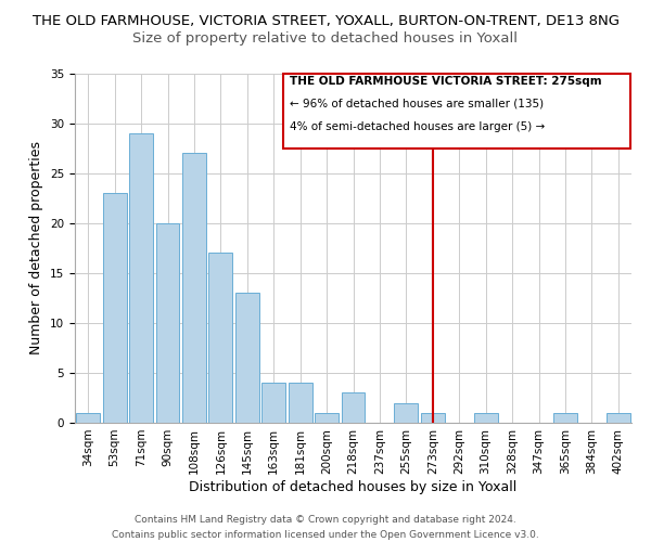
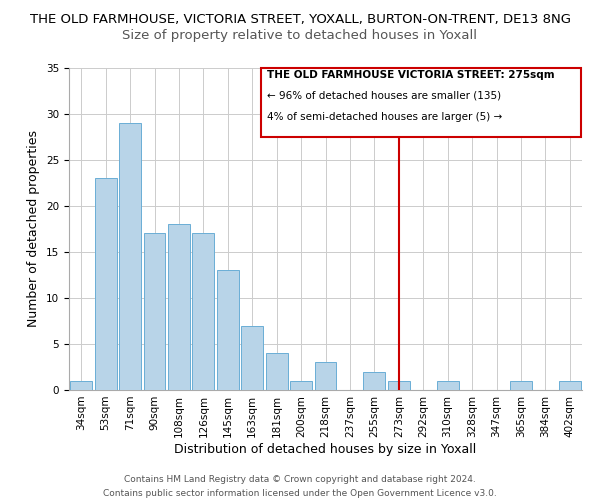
90sqm: 20 -> 17
108sqm: 27 -> 18
163sqm: 4 -> 7
